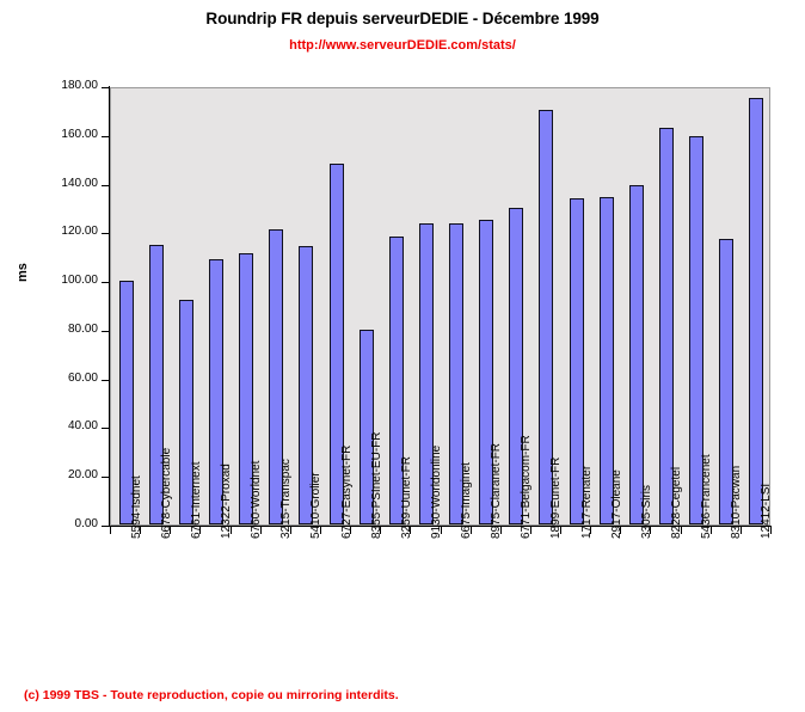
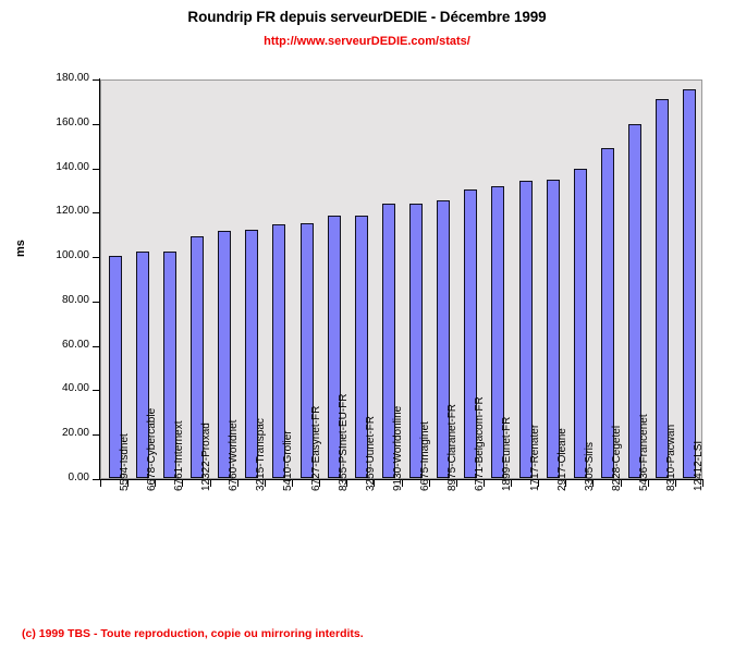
6678-Cybercable: 115 -> 102
6761-Internext: 92 -> 102
3215-Transpac: 121 -> 112
6727-Easynet-FR: 148 -> 115
8355-PSInet-EU-FR: 80 -> 118
1899-Eunet-FR: 170 -> 132
8228-Cegetel: 163 -> 148
8310-Pacwan: 117 -> 170
